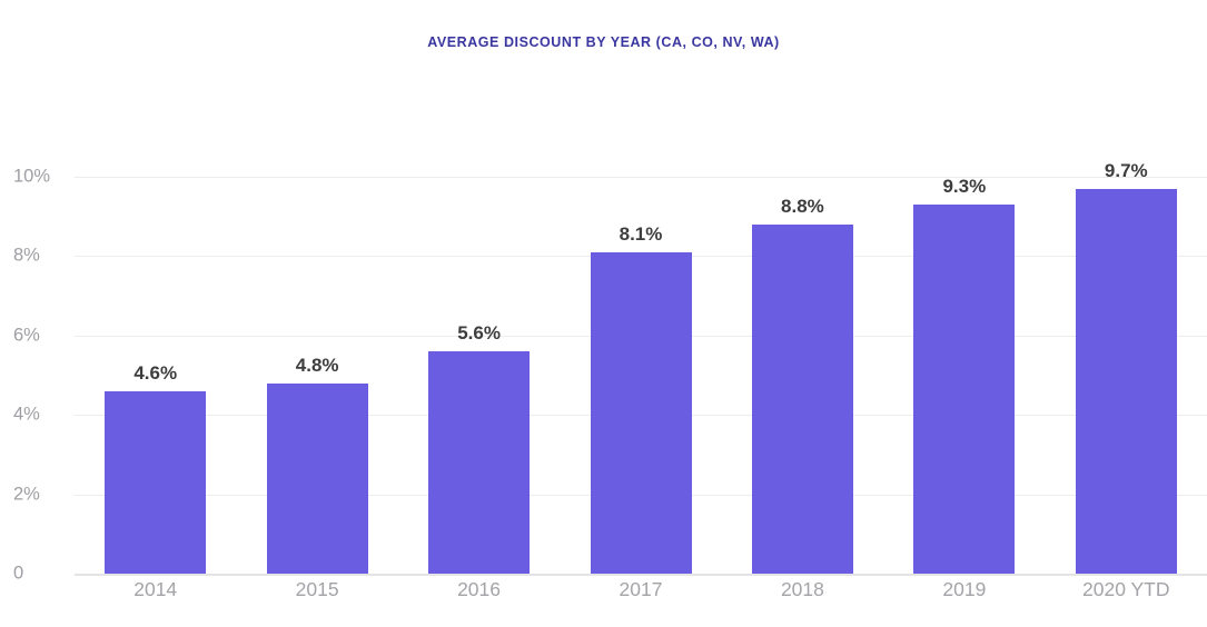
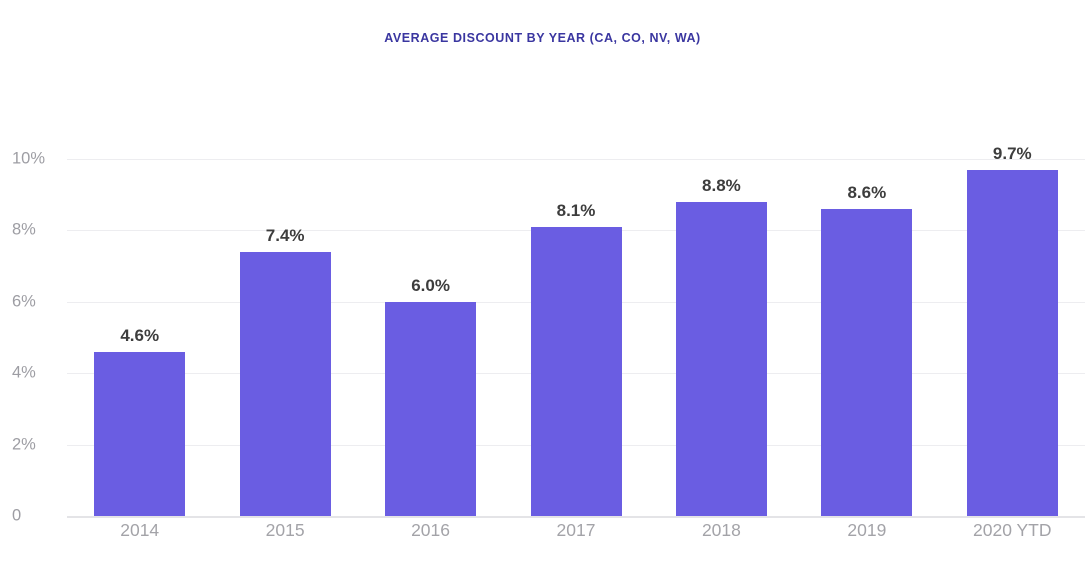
2015: 4.8% -> 7.4%
2016: 5.6% -> 6.0%
2019: 9.3% -> 8.6%
